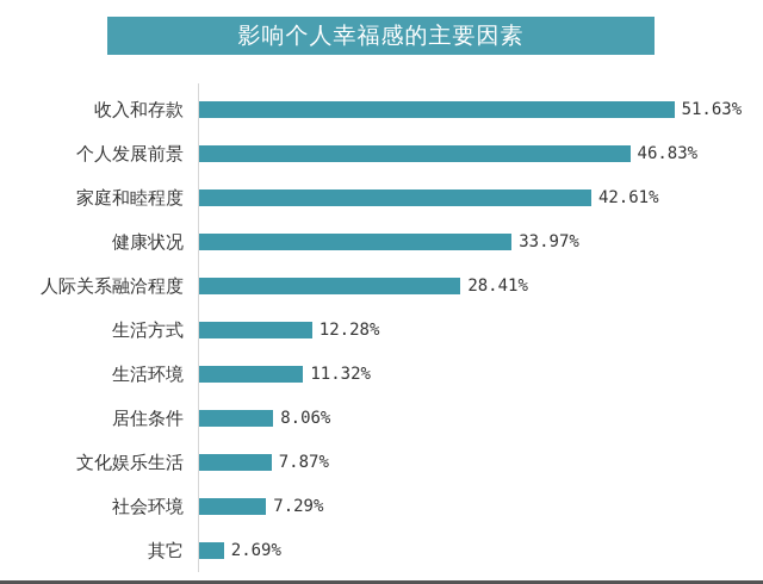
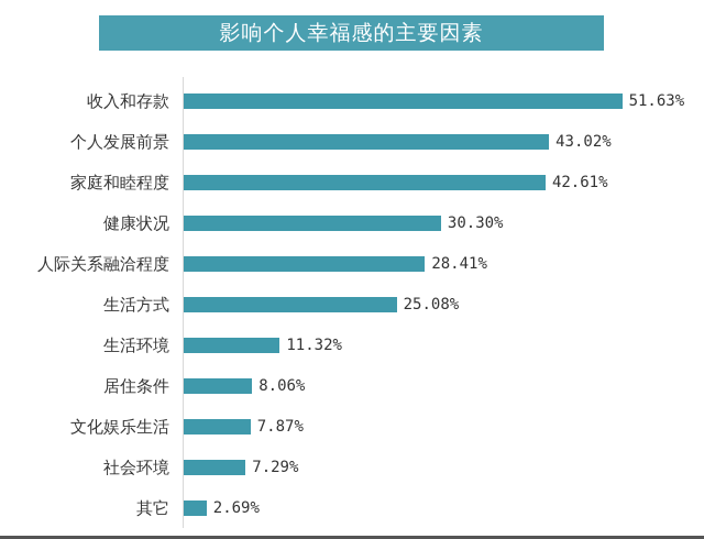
个人发展前景: 46.83% -> 43.02%
健康状况: 33.97% -> 30.30%
生活方式: 12.28% -> 25.08%
